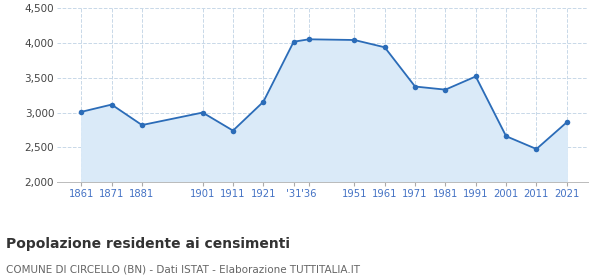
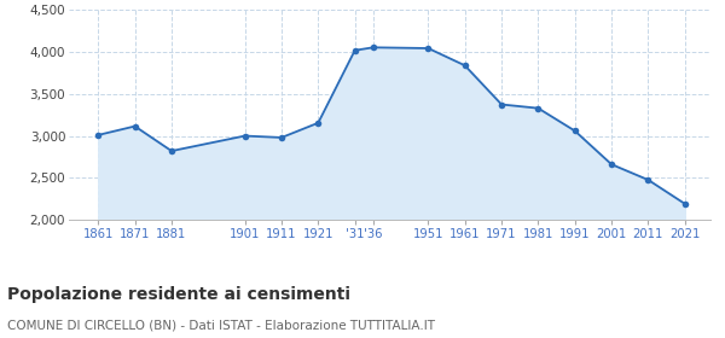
1911: 2,740 -> 2,980
1961: 3,940 -> 3,840
1991: 3,520 -> 3,060
2021: 2,860 -> 2,190
